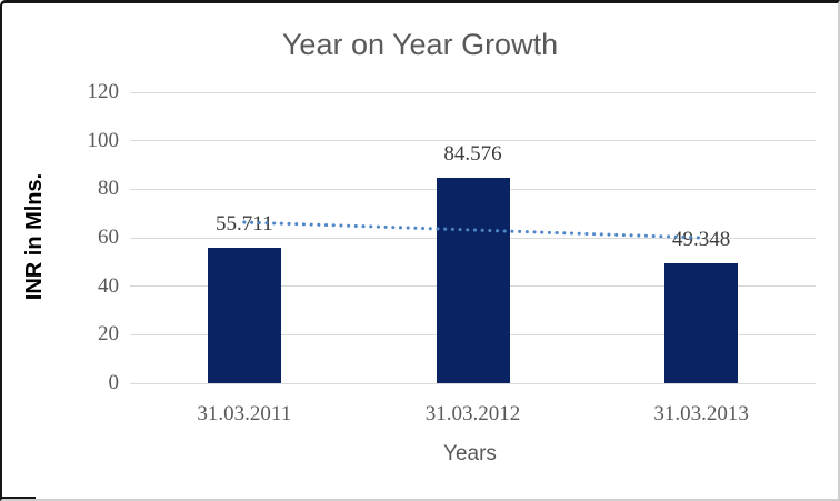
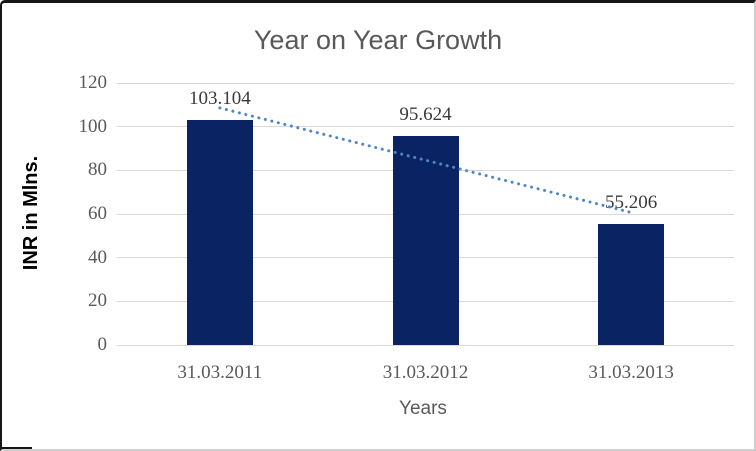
31.03.2011: 55.711 -> 103.104
31.03.2012: 84.576 -> 95.624
31.03.2013: 49.348 -> 55.206
